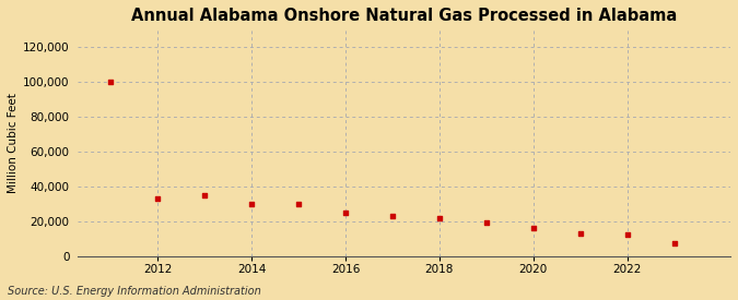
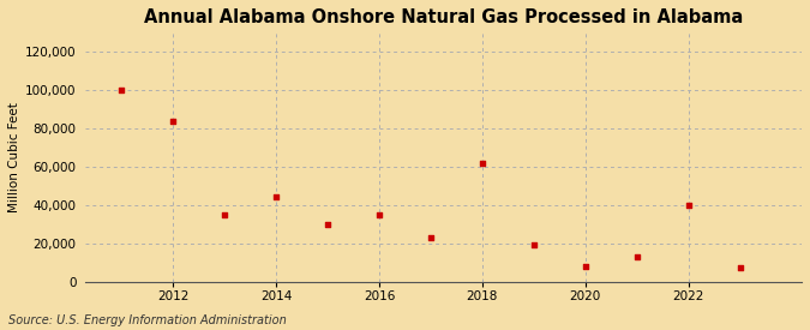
2012: 33,000 -> 84,000
2014: 30,000 -> 44,000
2016: 25,000 -> 35,000
2018: 22,000 -> 62,000
2020: 16,000 -> 8,000
2022: 12,000 -> 40,000
